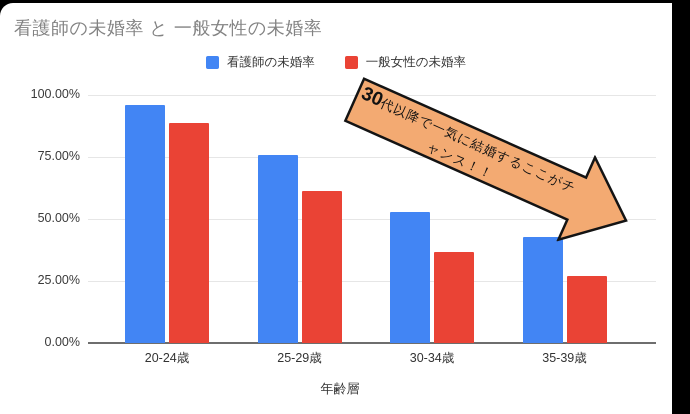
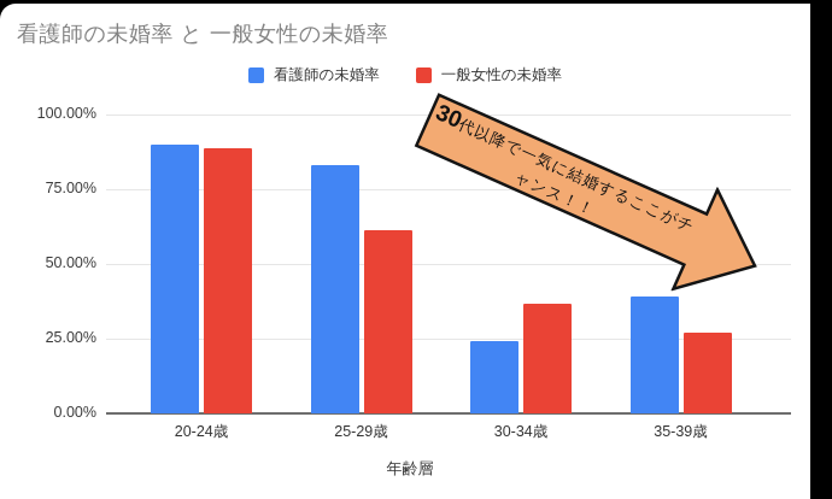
看護師の未婚率/20-24歳: 96% -> 90%
看護師の未婚率/25-29歳: 76% -> 83%
看護師の未婚率/30-34歳: 53% -> 24%
看護師の未婚率/35-39歳: 43% -> 39%
